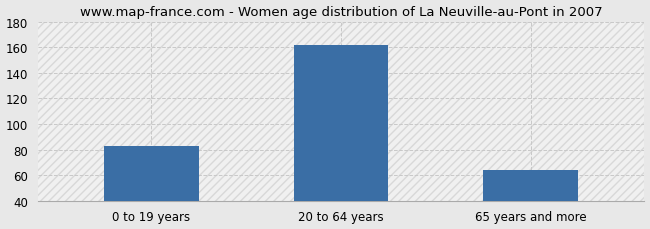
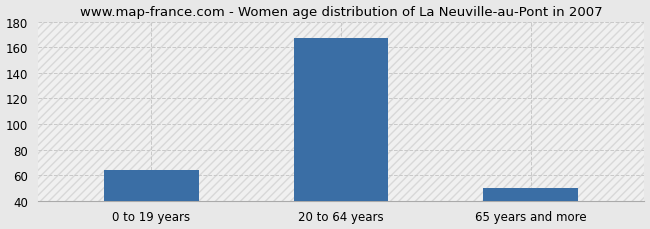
0 to 19 years: 83 -> 64
20 to 64 years: 162 -> 167
65 years and more: 64 -> 50
